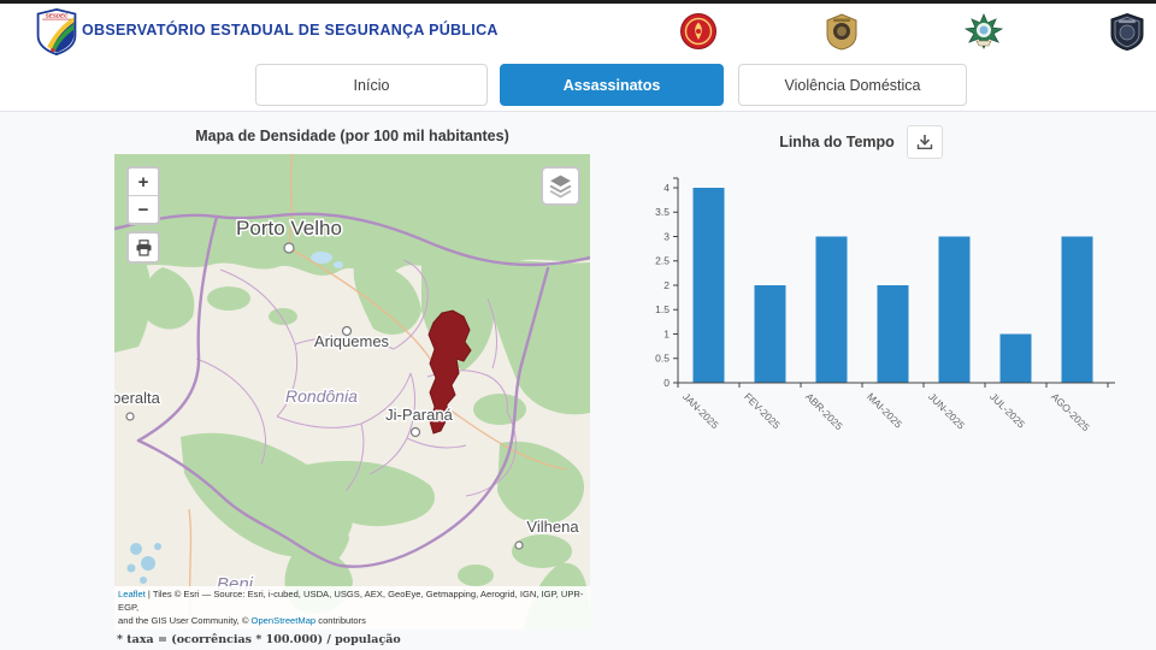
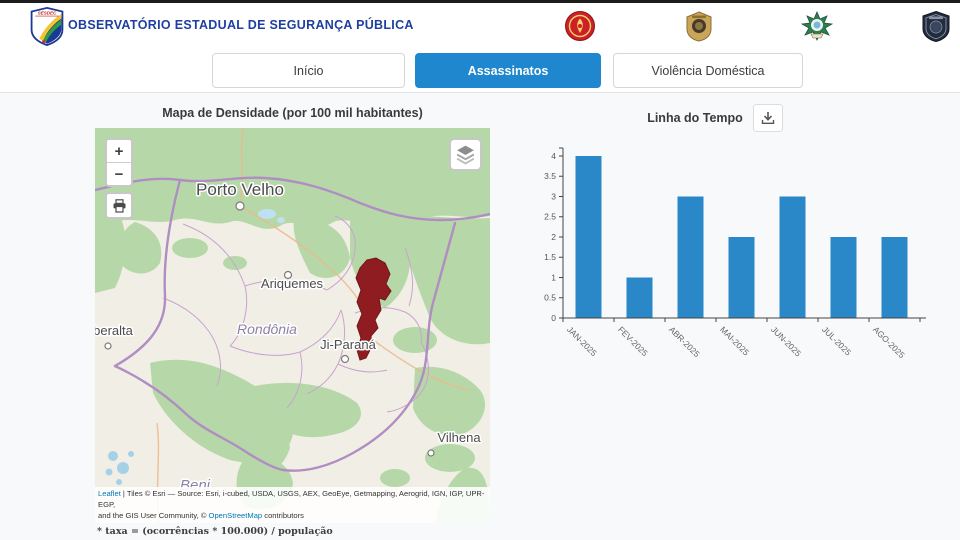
FEV-2025: 2 -> 1
JUL-2025: 1 -> 2
AGO-2025: 3 -> 2
